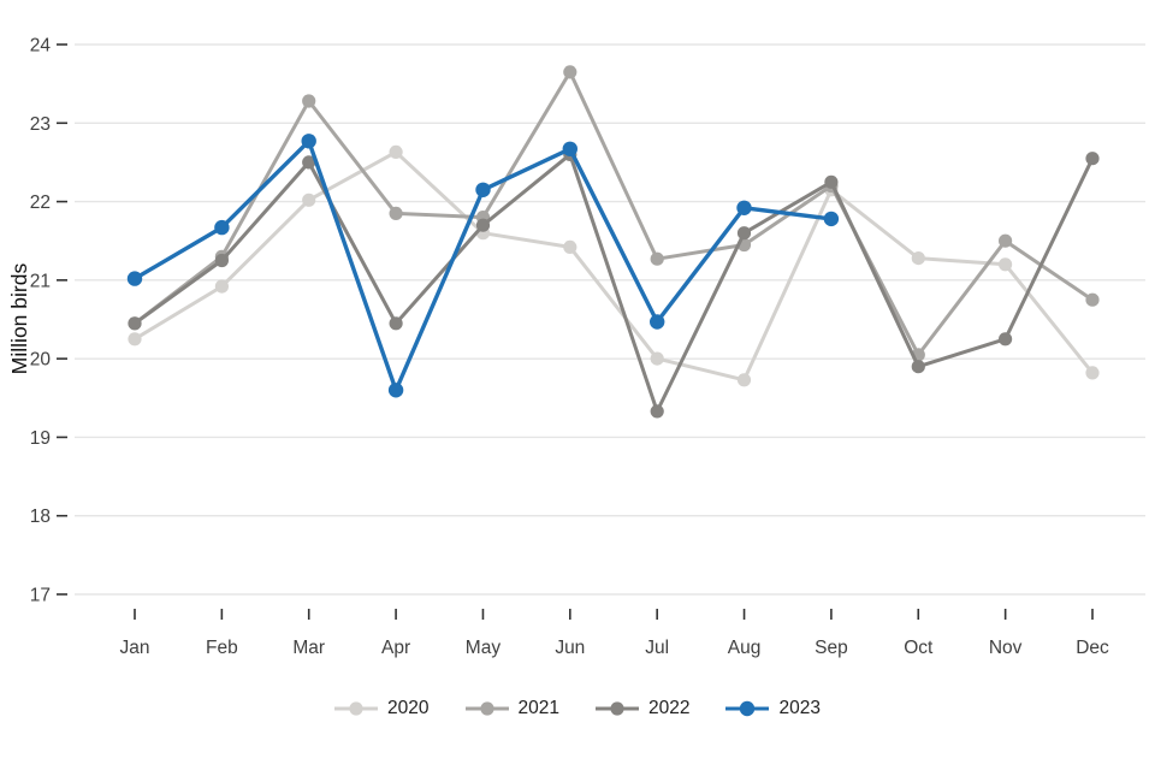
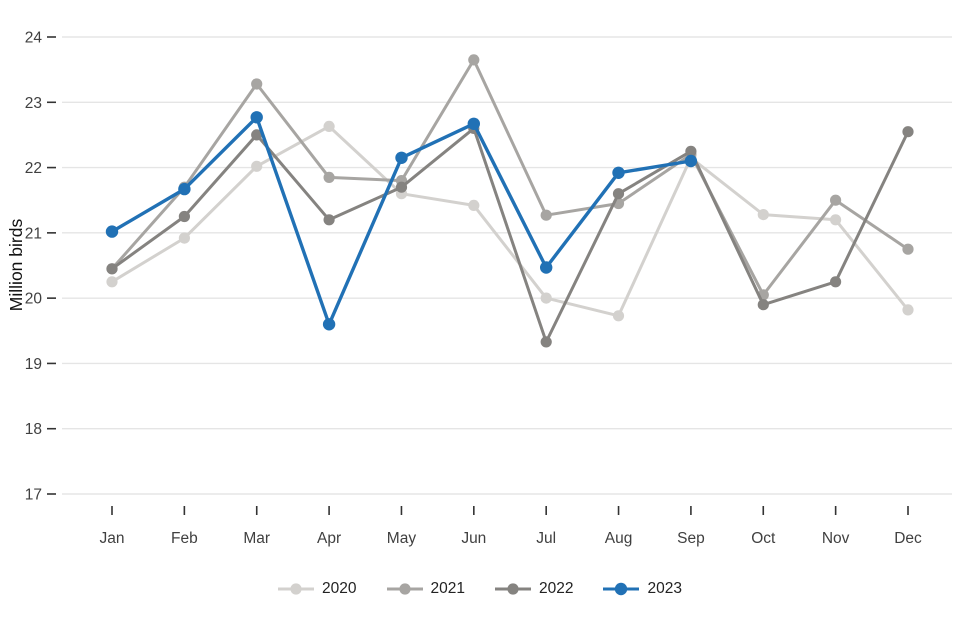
2021/Feb: 21.3 -> 21.7
2022/Apr: 20.4 -> 21.2
2023/Sep: 21.8 -> 22.1
